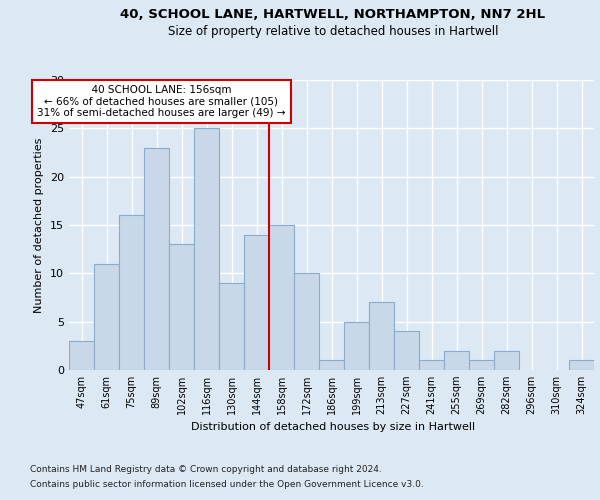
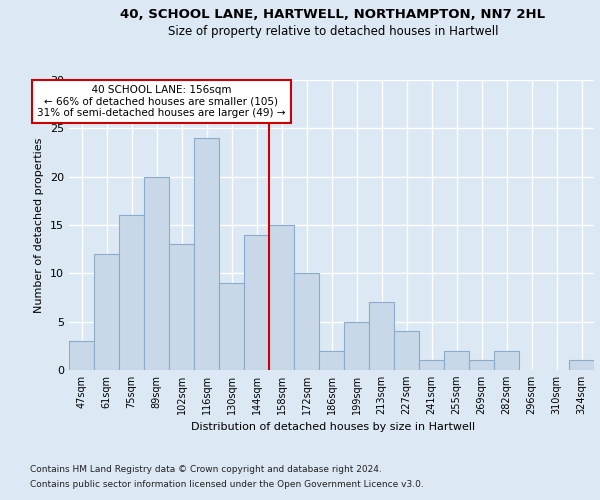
61sqm: 11 -> 12
89sqm: 23 -> 20
116sqm: 25 -> 24
186sqm: 1 -> 2
